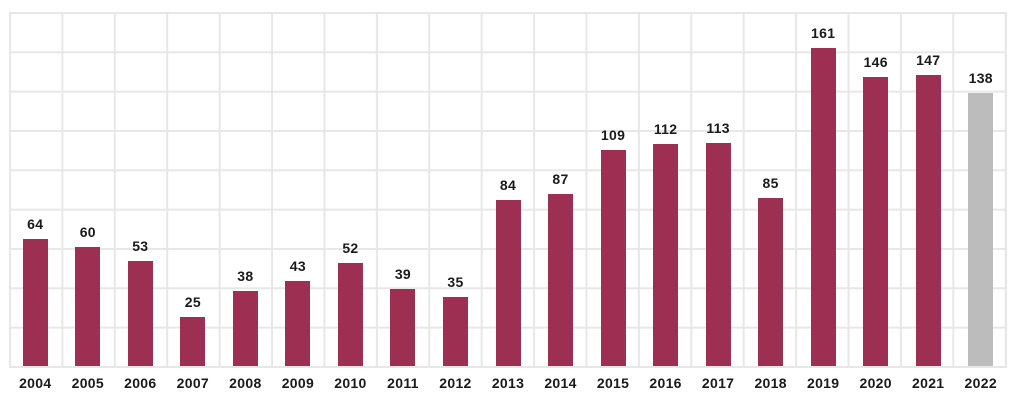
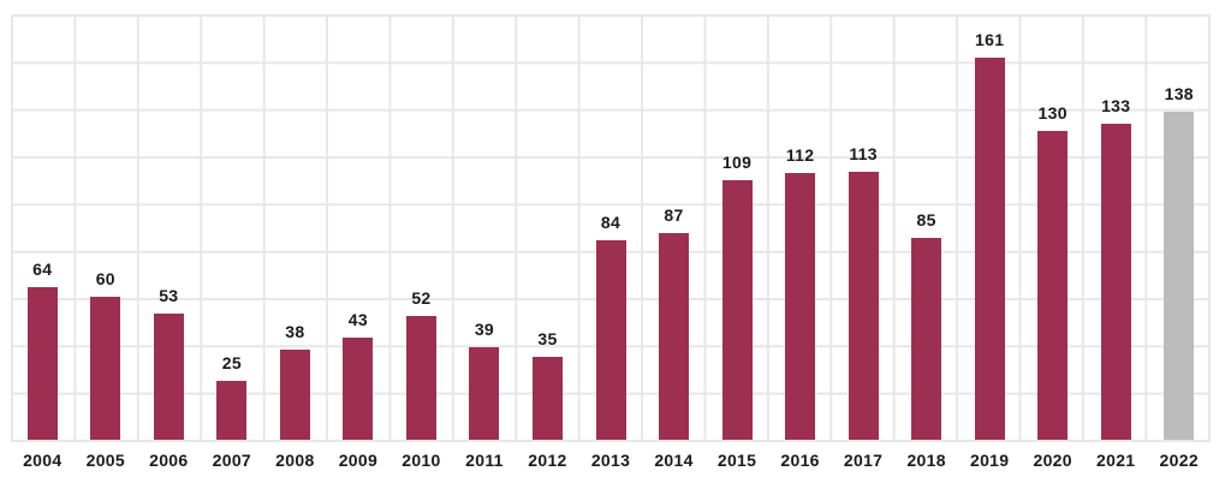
2020: 146 -> 130
2021: 147 -> 133
